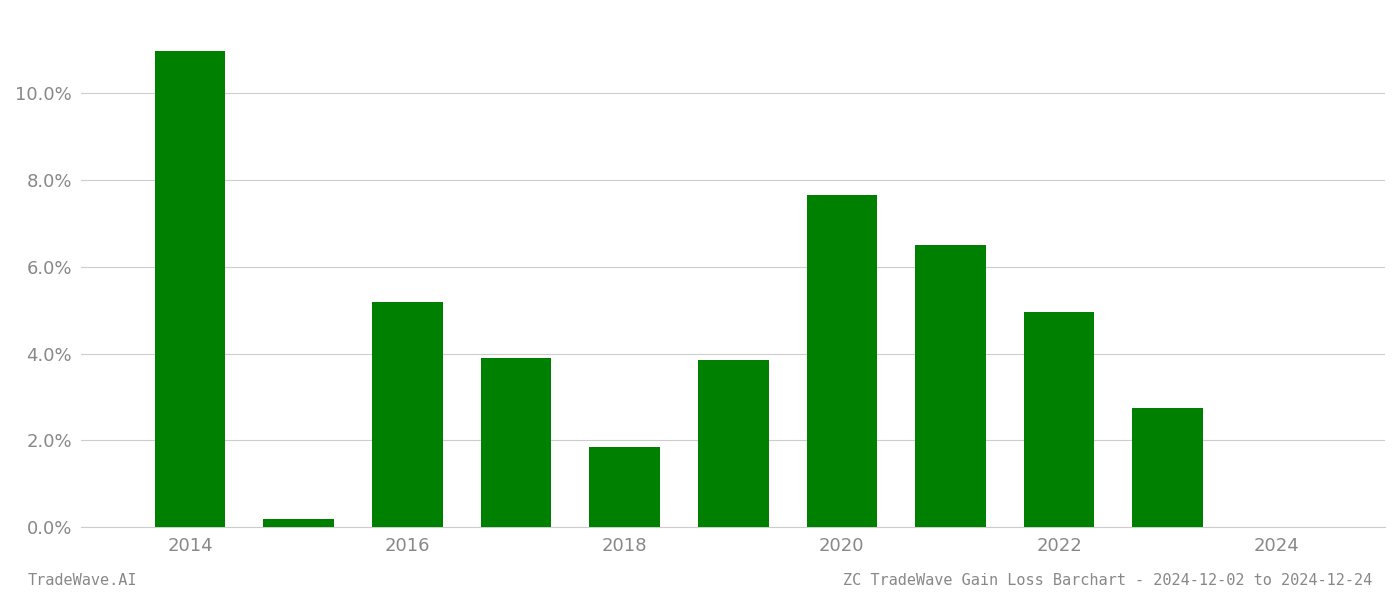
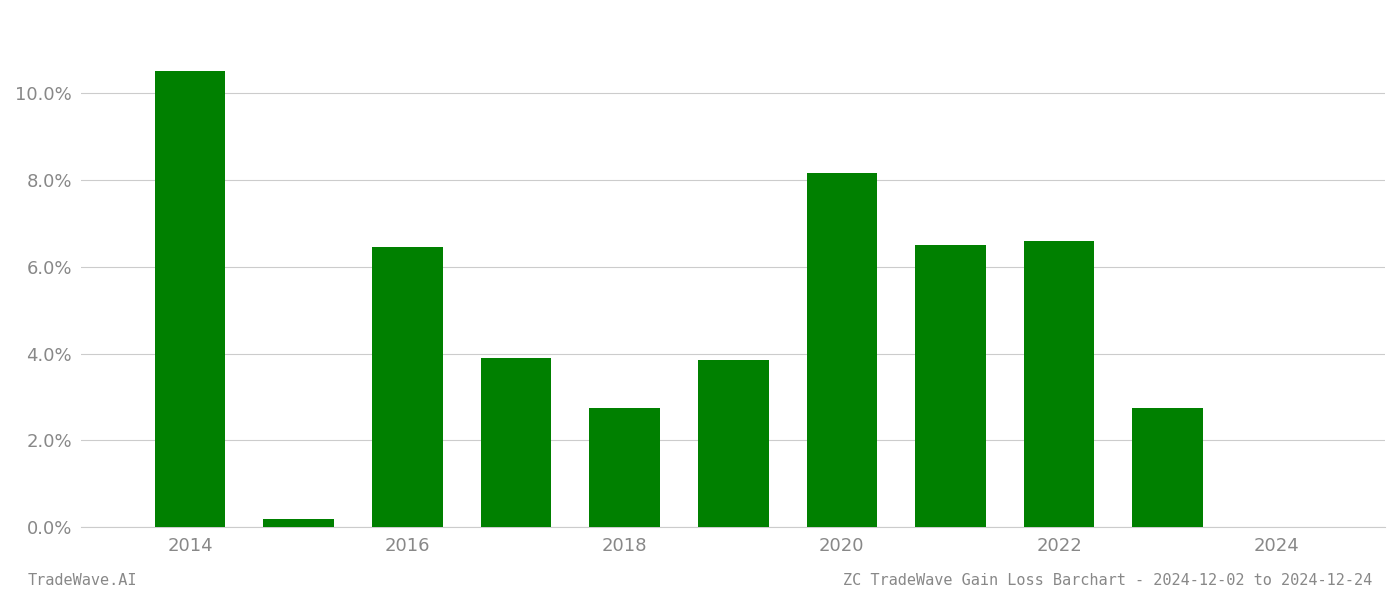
2014: 10.98% -> 10.50%
2016: 5.20% -> 6.45%
2018: 1.85% -> 2.75%
2020: 7.65% -> 8.15%
2022: 4.95% -> 6.60%
